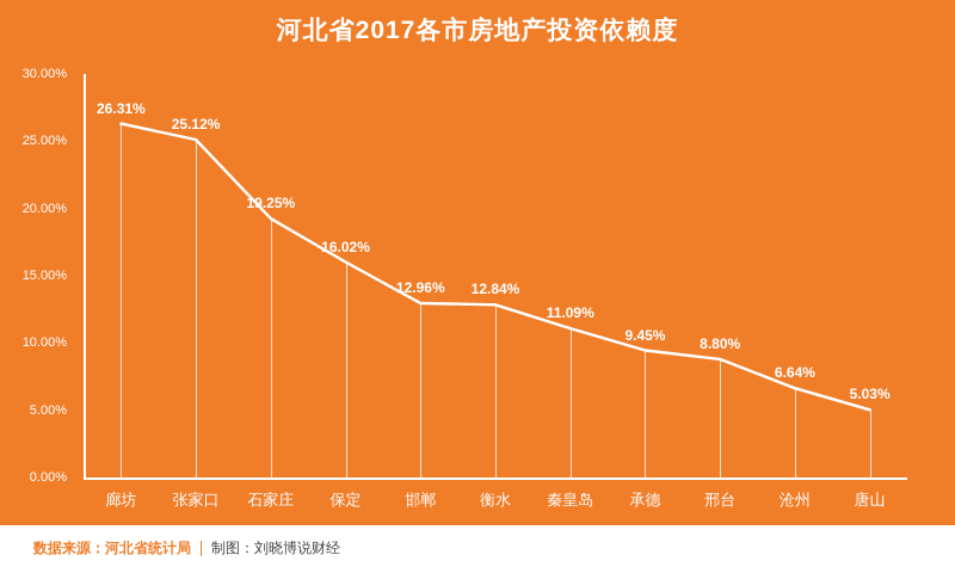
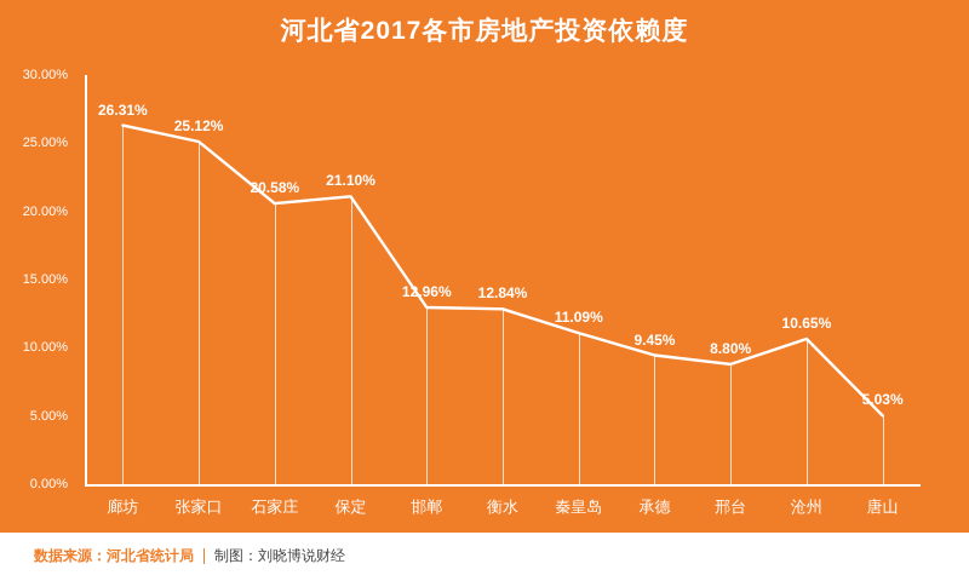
石家庄: 19.25% -> 20.58%
保定: 16.02% -> 21.10%
沧州: 6.64% -> 10.65%
